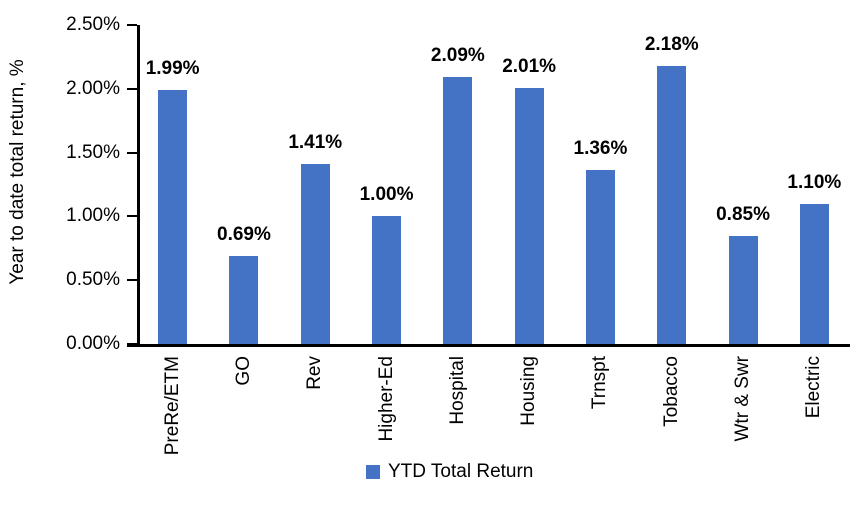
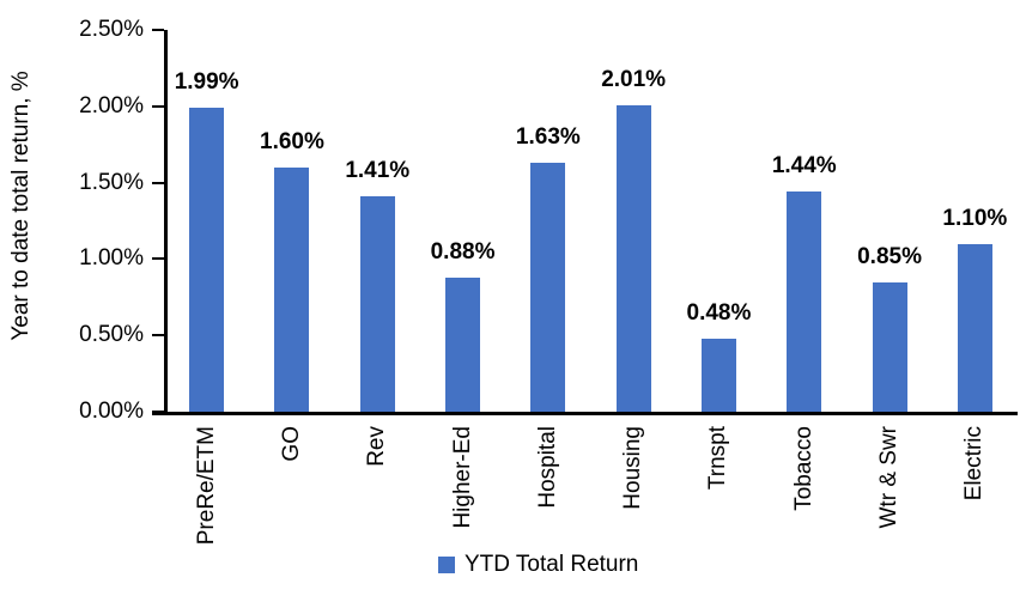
GO: 0.69% -> 1.60%
Higher-Ed: 1.00% -> 0.88%
Hospital: 2.09% -> 1.63%
Trnspt: 1.36% -> 0.48%
Tobacco: 2.18% -> 1.44%
